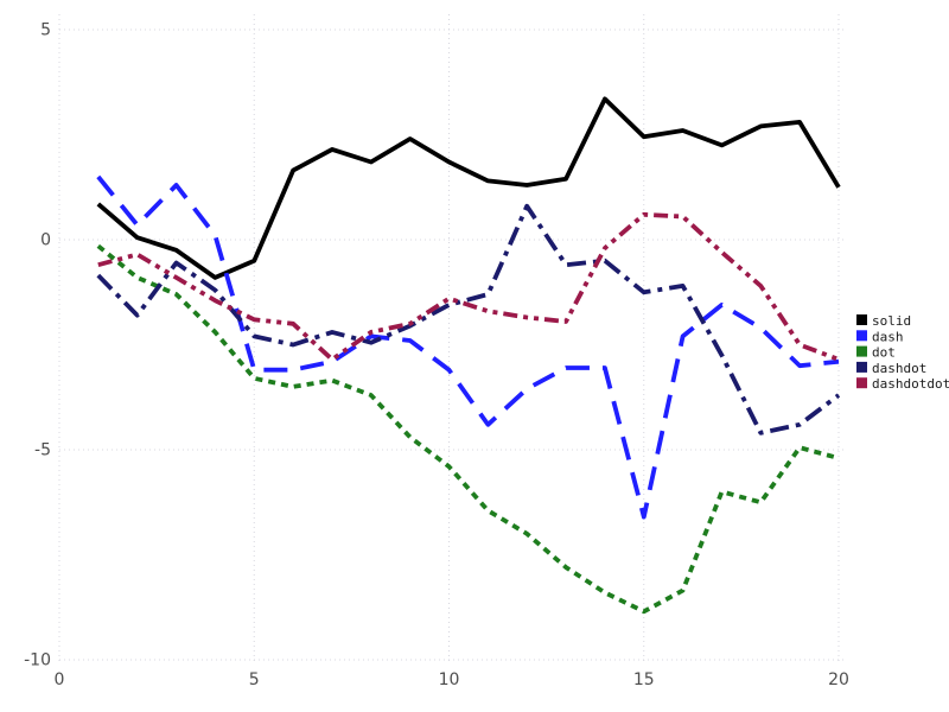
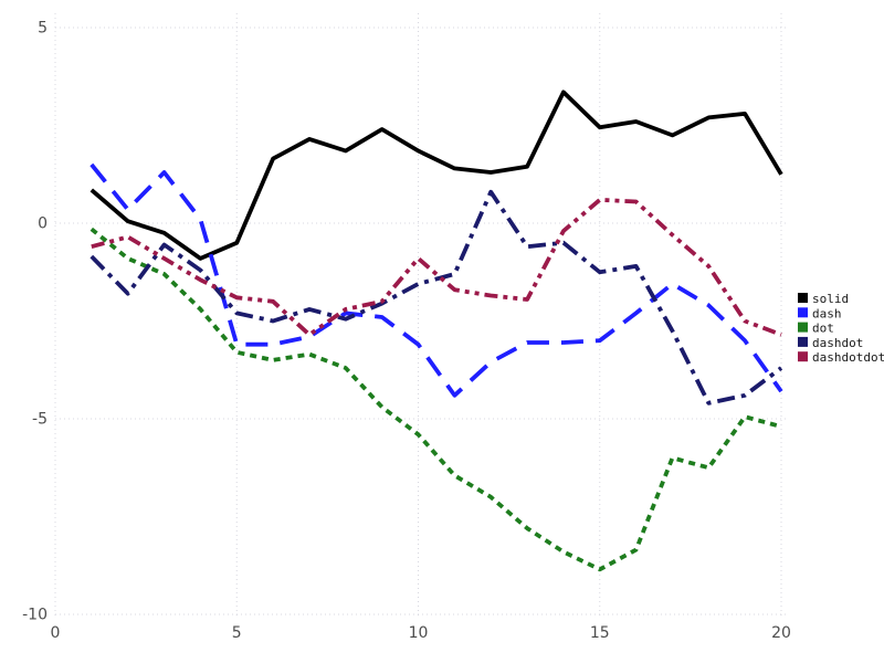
dashdotdot/10: -1.4 -> -0.9
dash/15: -6.6 -> -3.0
dash/20: -2.9 -> -4.3
